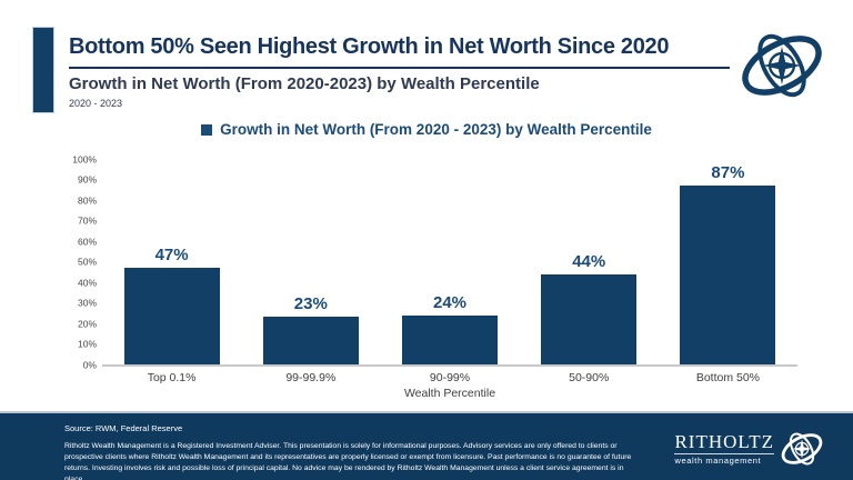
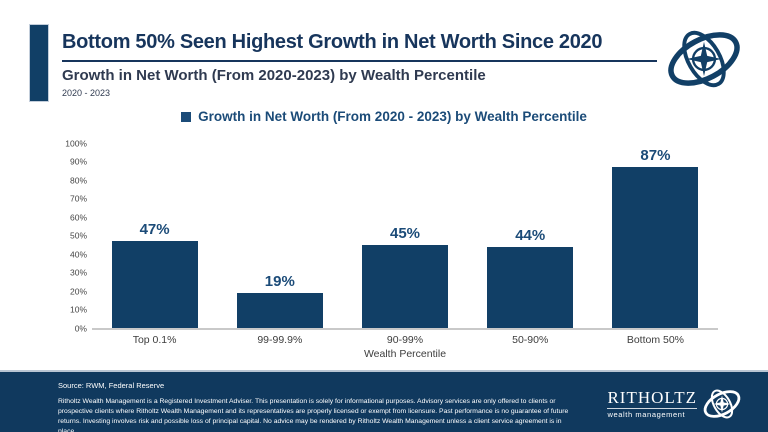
99-99.9%: 23% -> 19%
90-99%: 24% -> 45%
